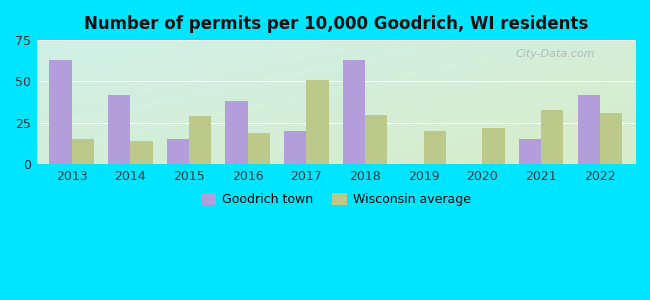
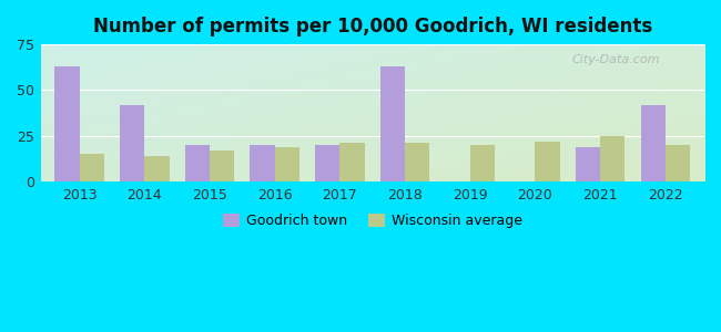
Goodrich town/2015: 15 -> 20
Wisconsin average/2015: 29 -> 17
Goodrich town/2016: 38 -> 20
Wisconsin average/2017: 51 -> 21
Wisconsin average/2018: 30 -> 21
Goodrich town/2021: 15 -> 19
Wisconsin average/2021: 33 -> 25
Wisconsin average/2022: 31 -> 20
